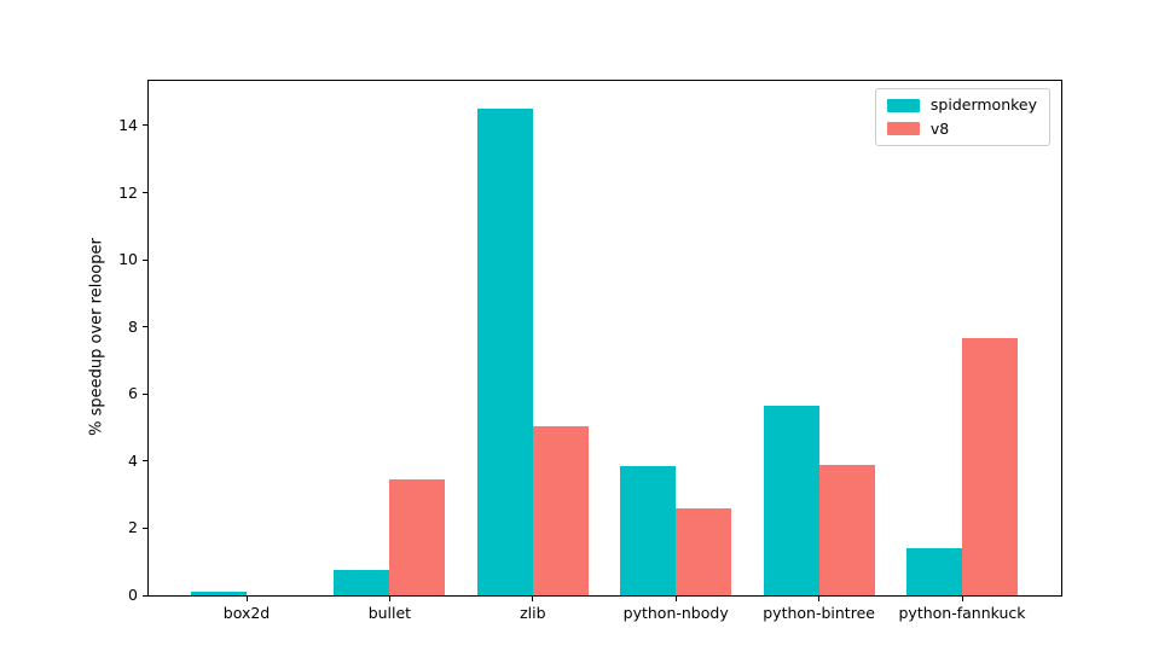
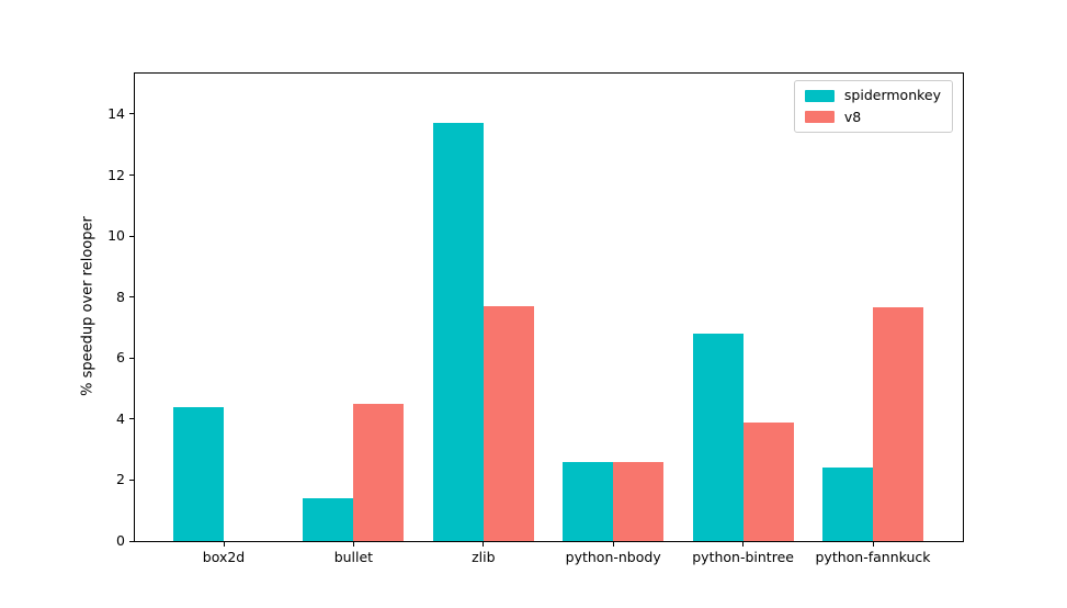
spidermonkey/box2d: 0.1 -> 4.4
spidermonkey/bullet: 0.8 -> 1.4
v8/bullet: 3.5 -> 4.5
spidermonkey/zlib: 14.5 -> 13.7
v8/zlib: 5.0 -> 7.7
spidermonkey/python-nbody: 3.9 -> 2.6
spidermonkey/python-bintree: 5.7 -> 6.8
spidermonkey/python-fannkuck: 1.4 -> 2.4
